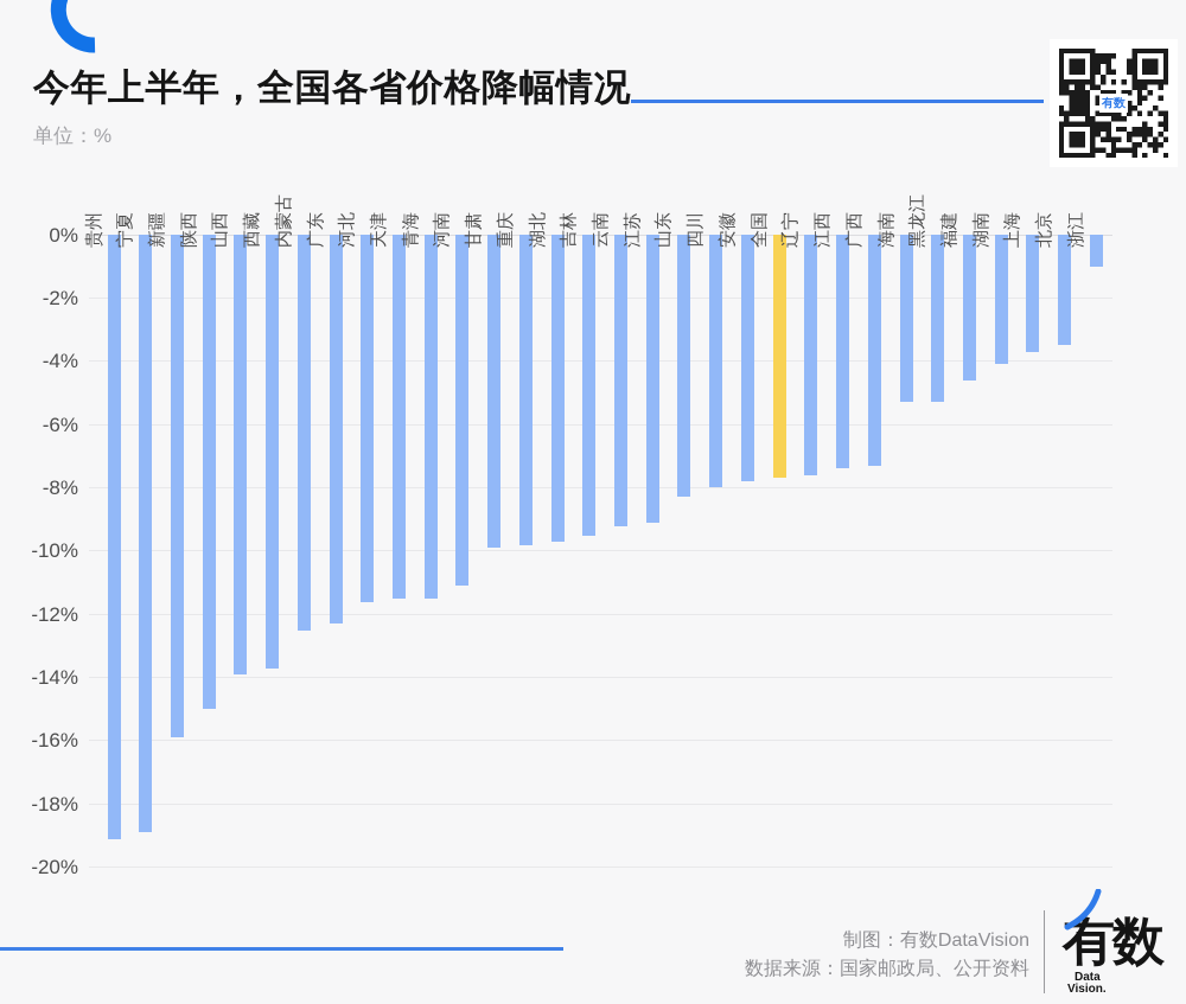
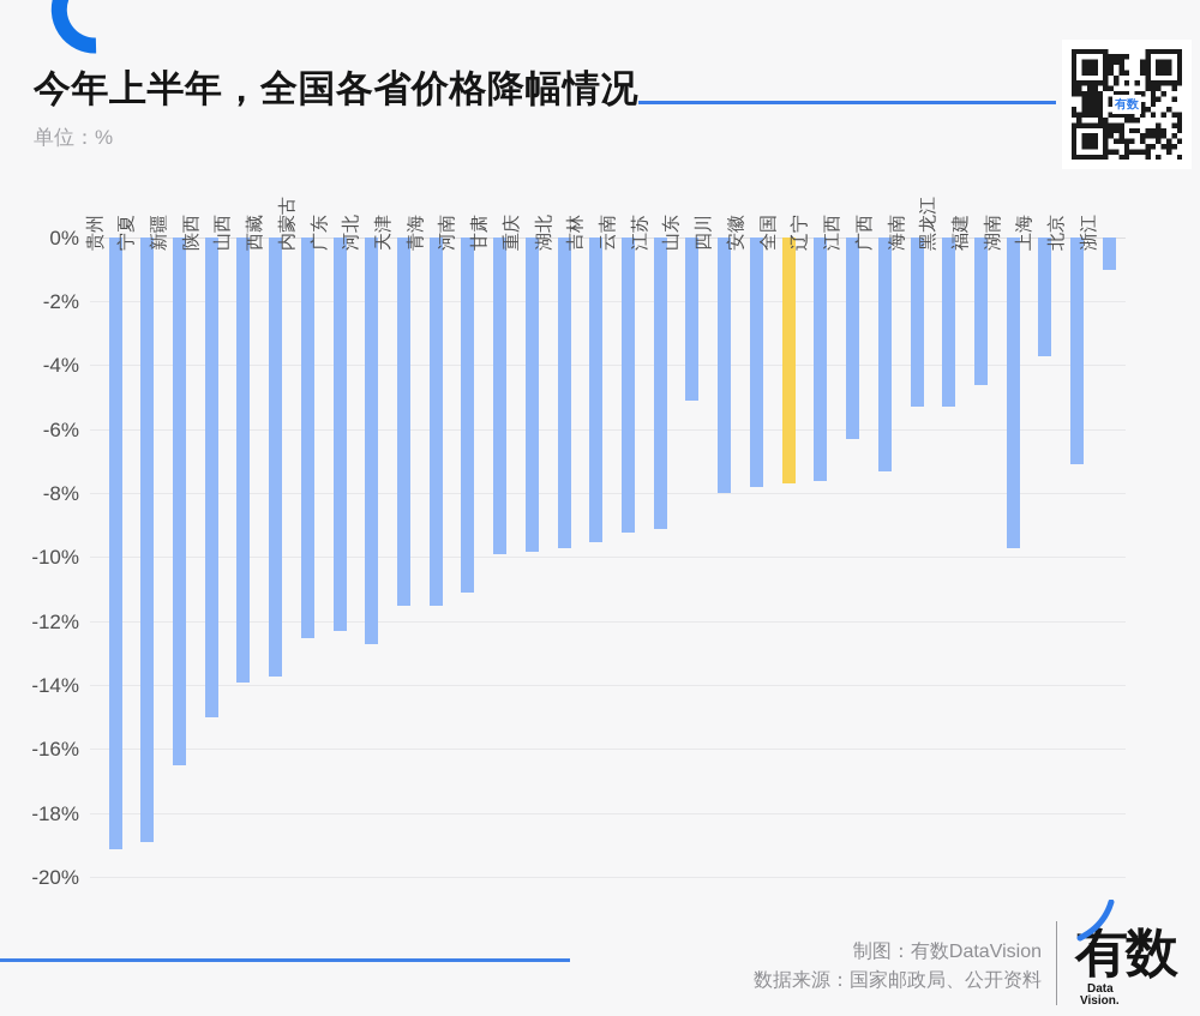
新疆: -15.9% -> -16.5%
河北: -11.6% -> -12.7%
山东: -8.3% -> -5.1%
江西: -7.4% -> -6.3%
湖南: -4.1% -> -9.7%
北京: -3.5% -> -7.1%
